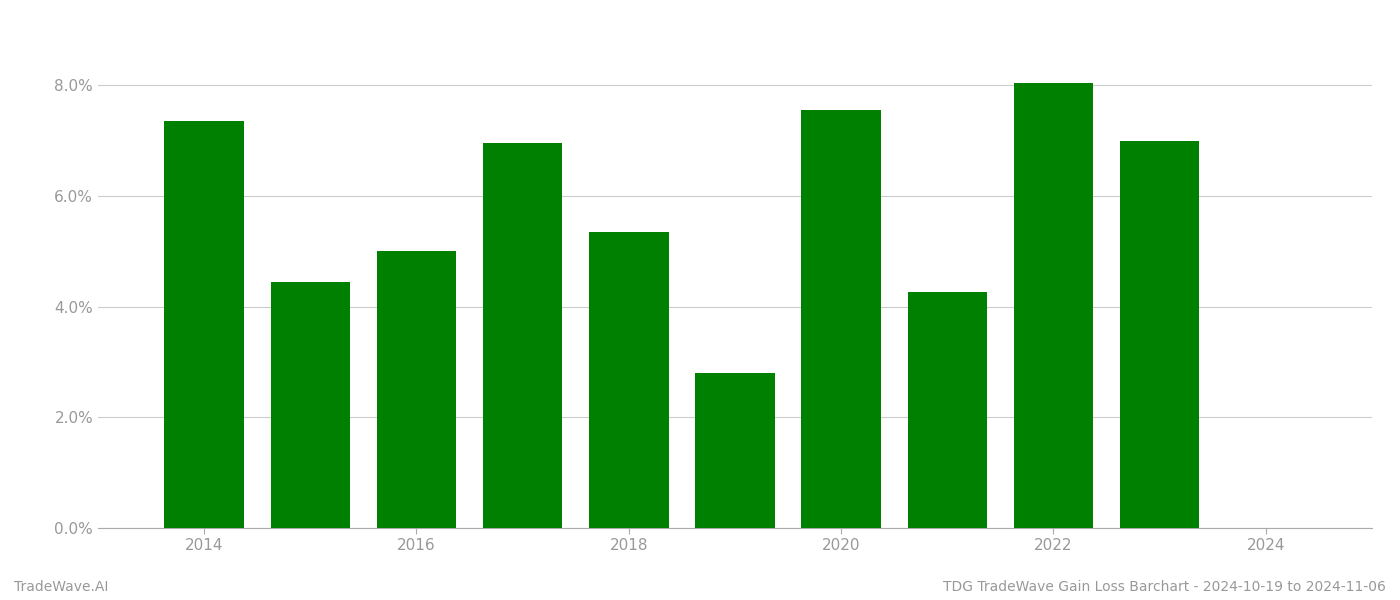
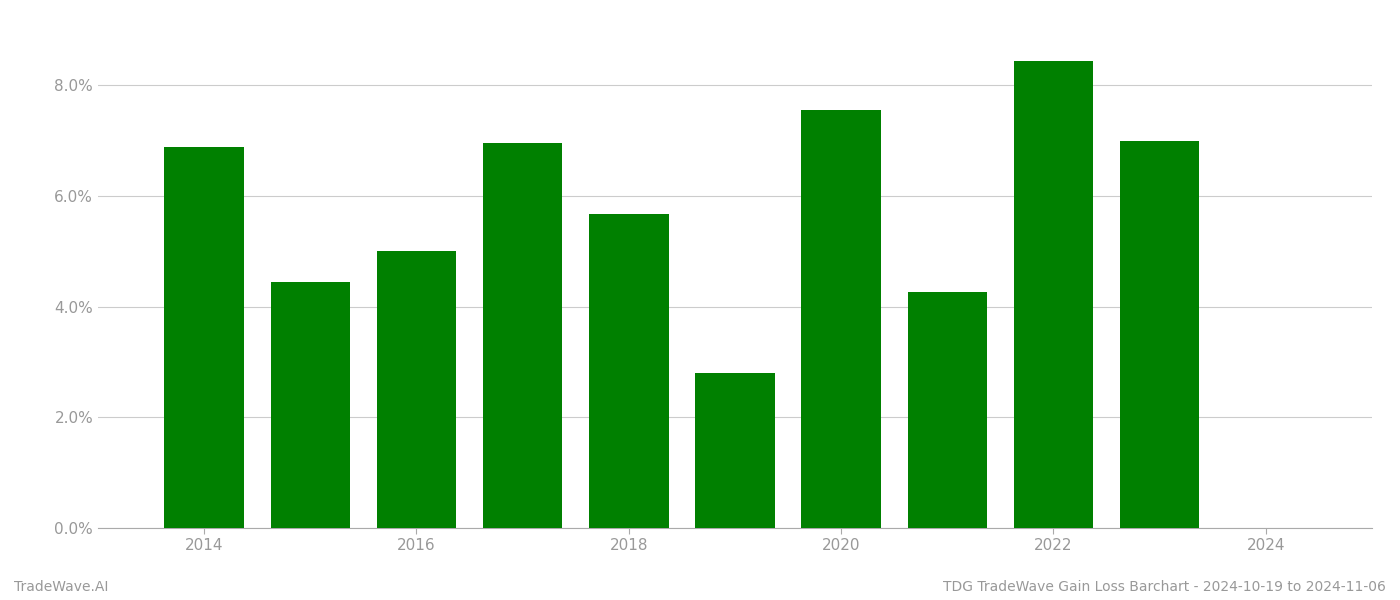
2014: 7.35% -> 6.88%
2018: 5.35% -> 5.68%
2022: 8.05% -> 8.44%
